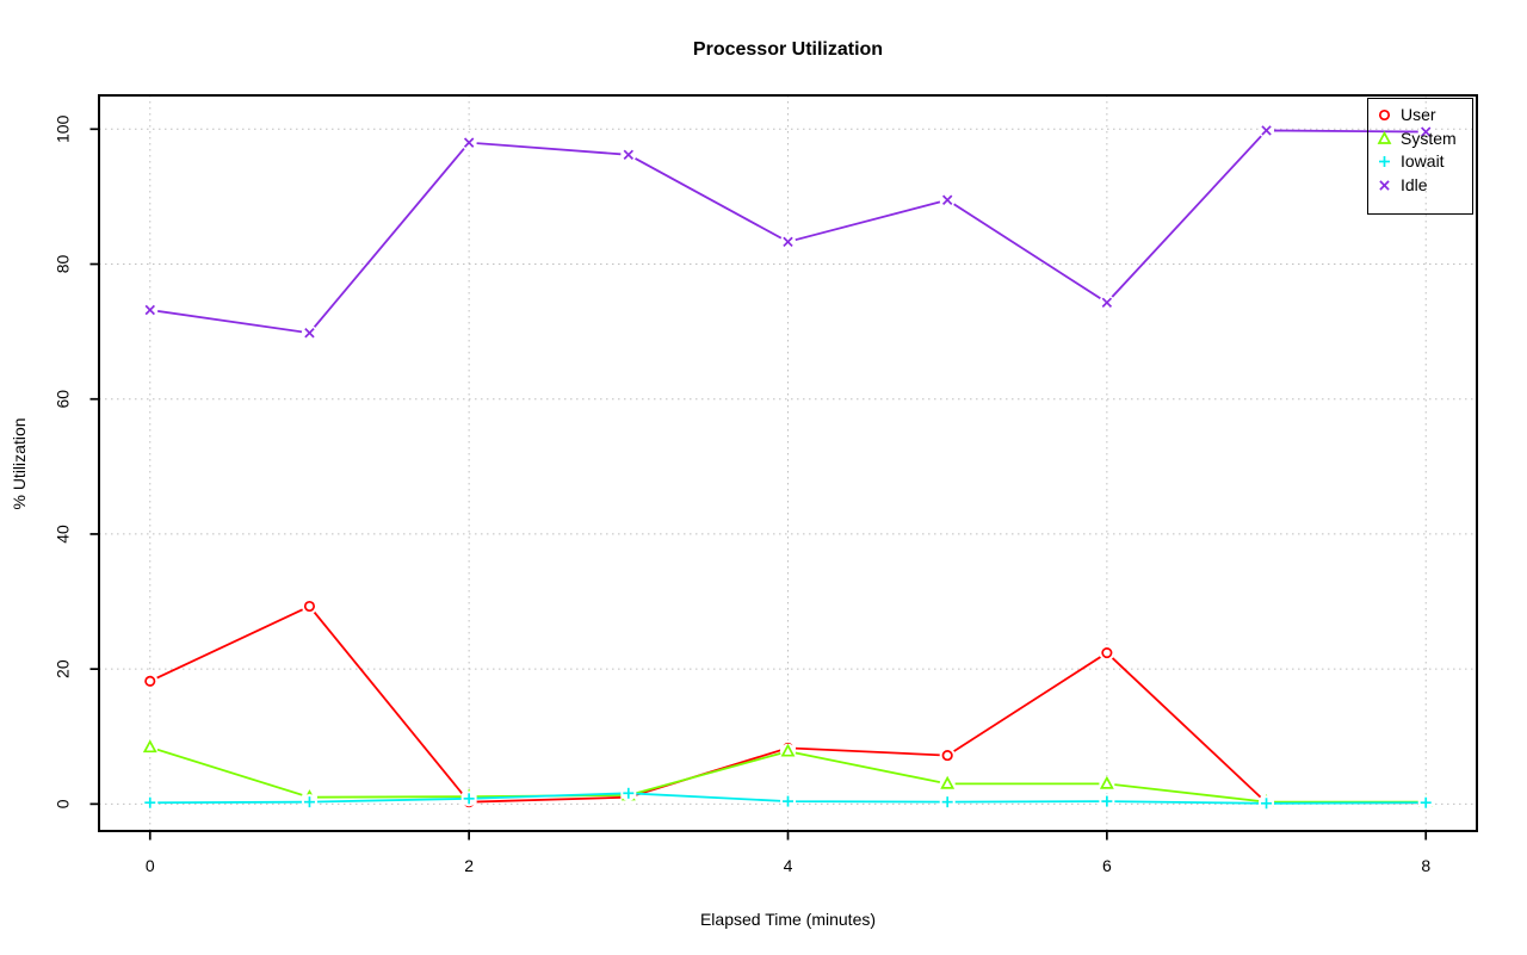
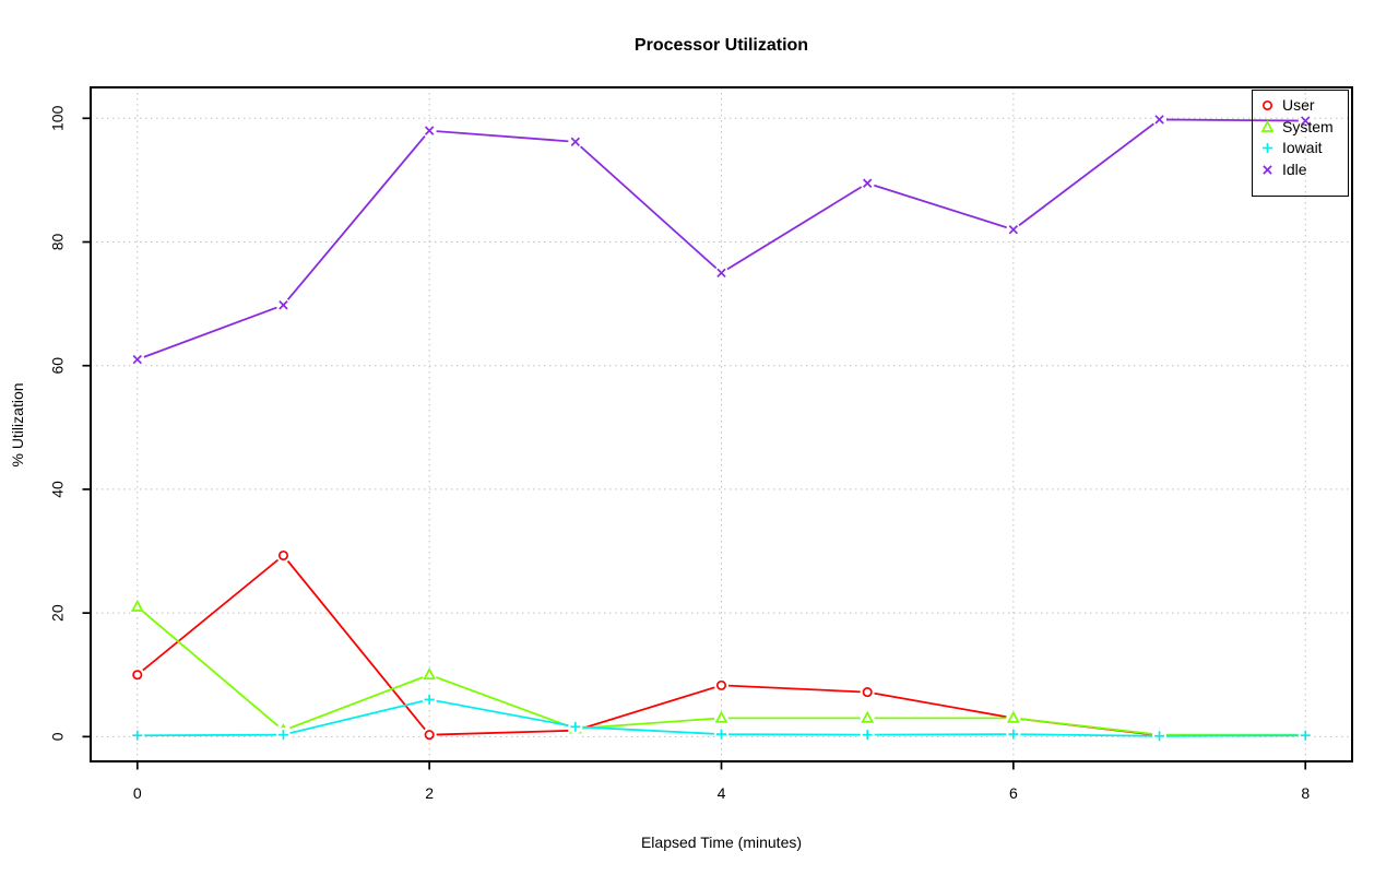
User/0: 18 -> 10
System/0: 8 -> 21
Idle/0: 73 -> 61
System/2: 1 -> 10
Iowait/2: 1 -> 6
System/4: 8 -> 3
Idle/4: 83 -> 75
User/6: 22 -> 3
Idle/6: 74 -> 82
